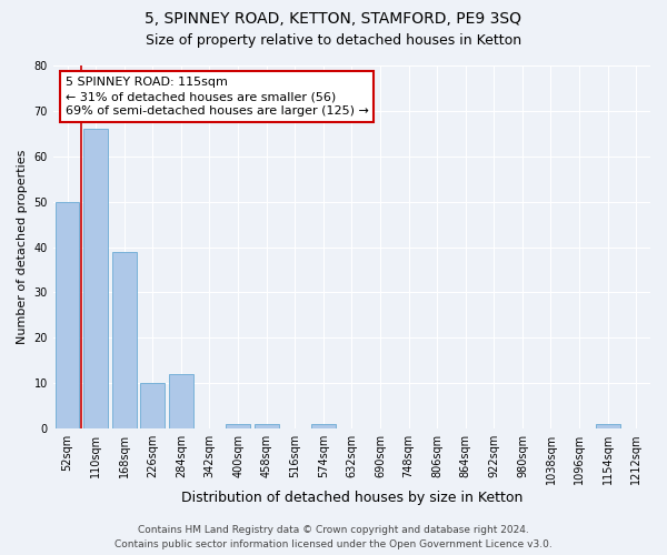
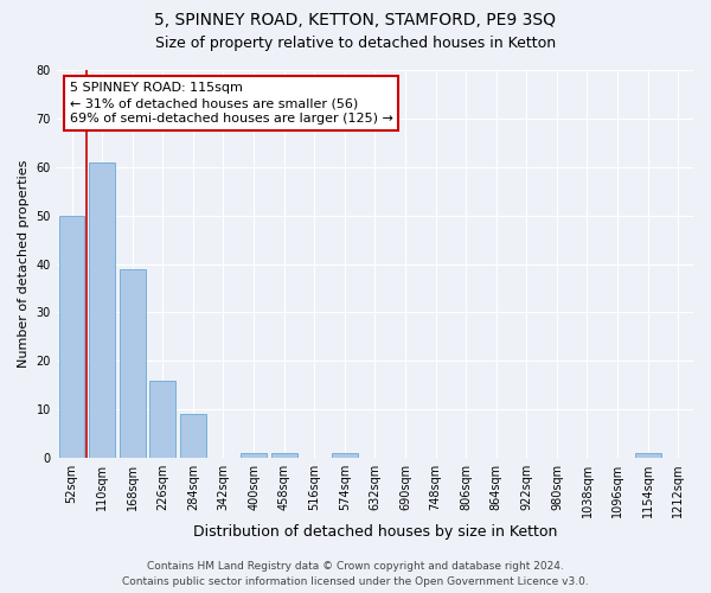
110sqm: 66 -> 61
226sqm: 10 -> 16
284sqm: 12 -> 9
